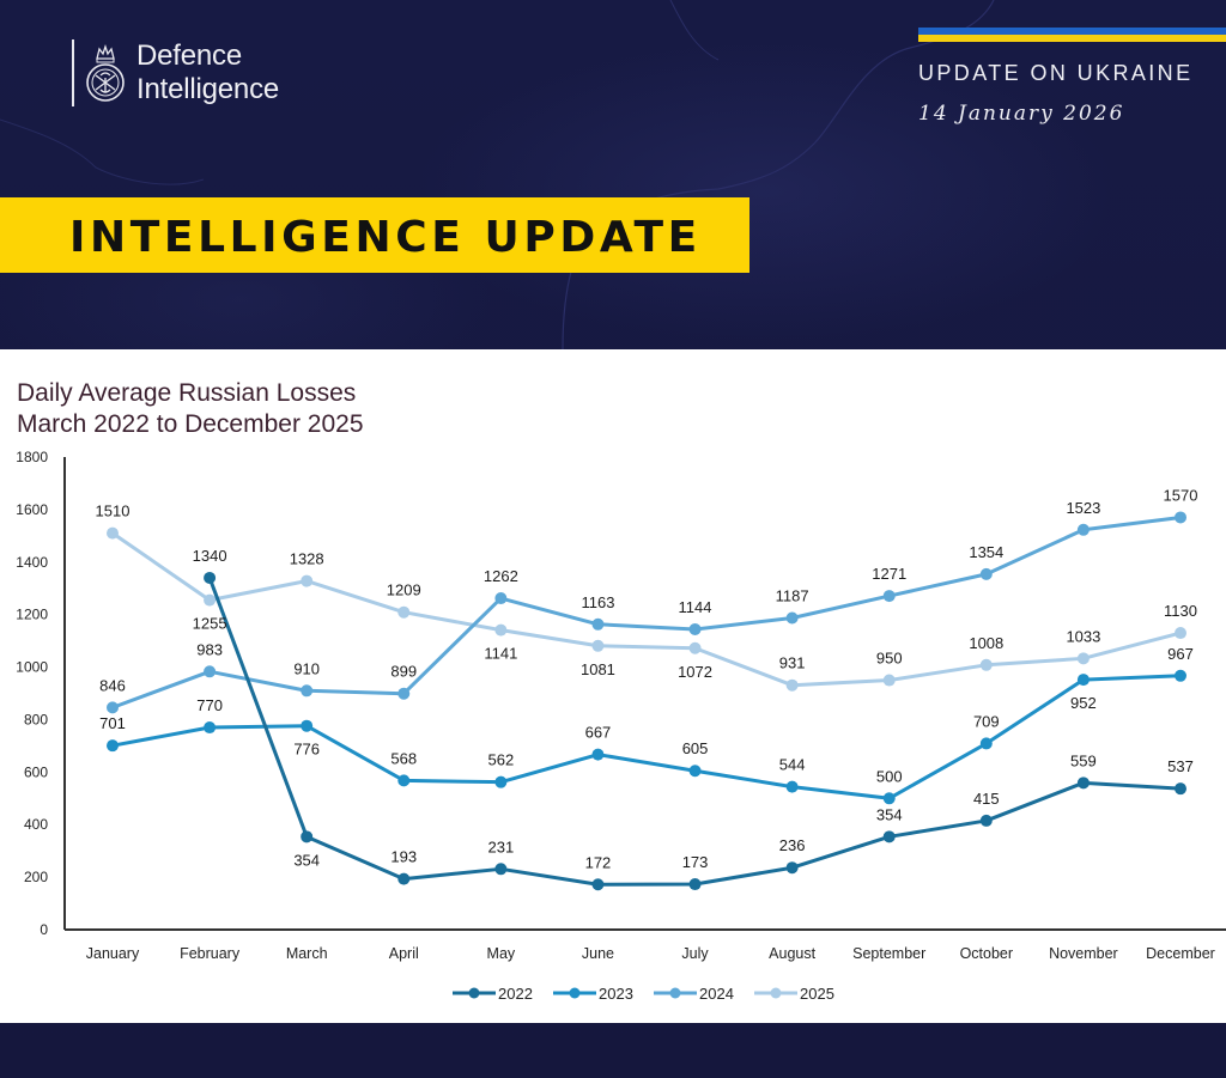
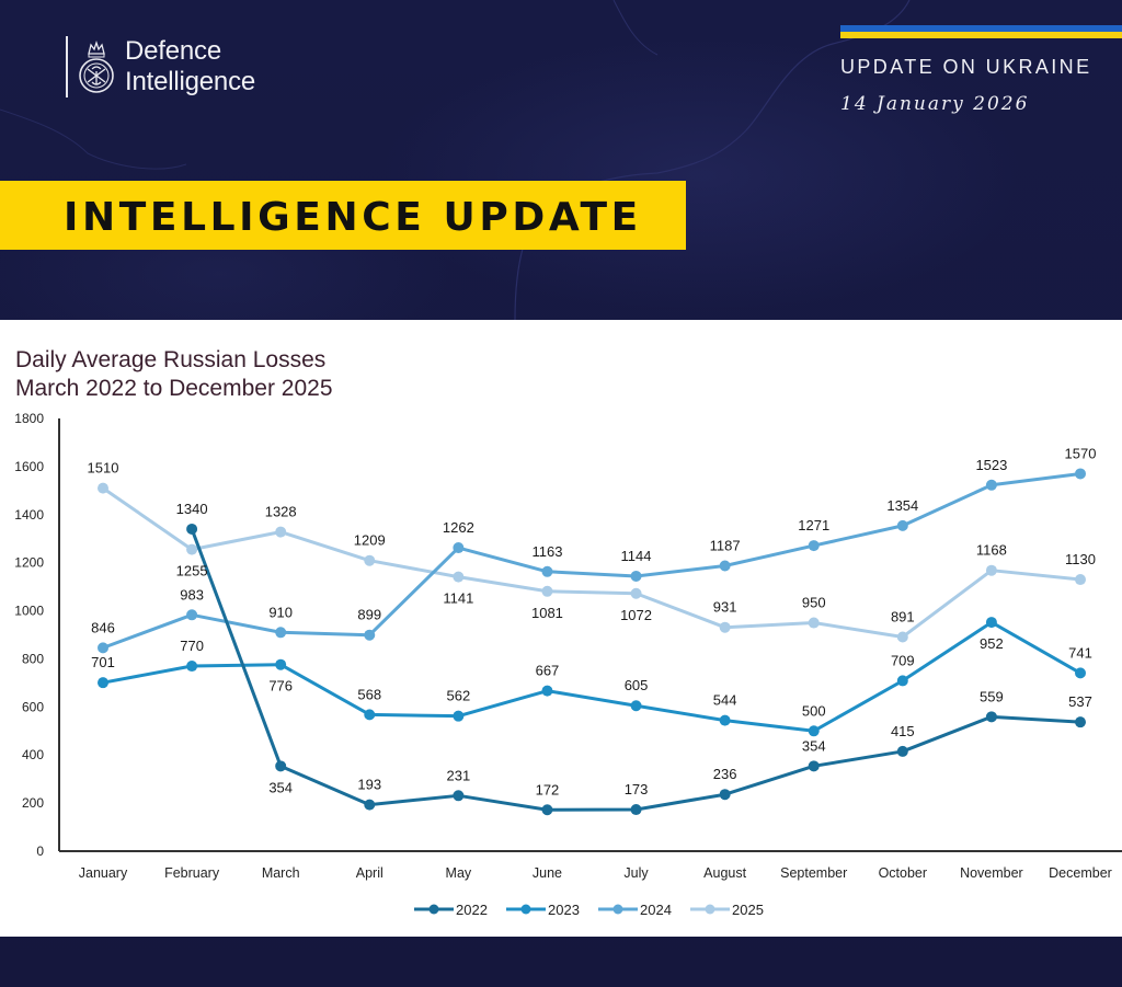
2025/October: 1008 -> 891
2025/November: 1033 -> 1168
2023/December: 967 -> 741
